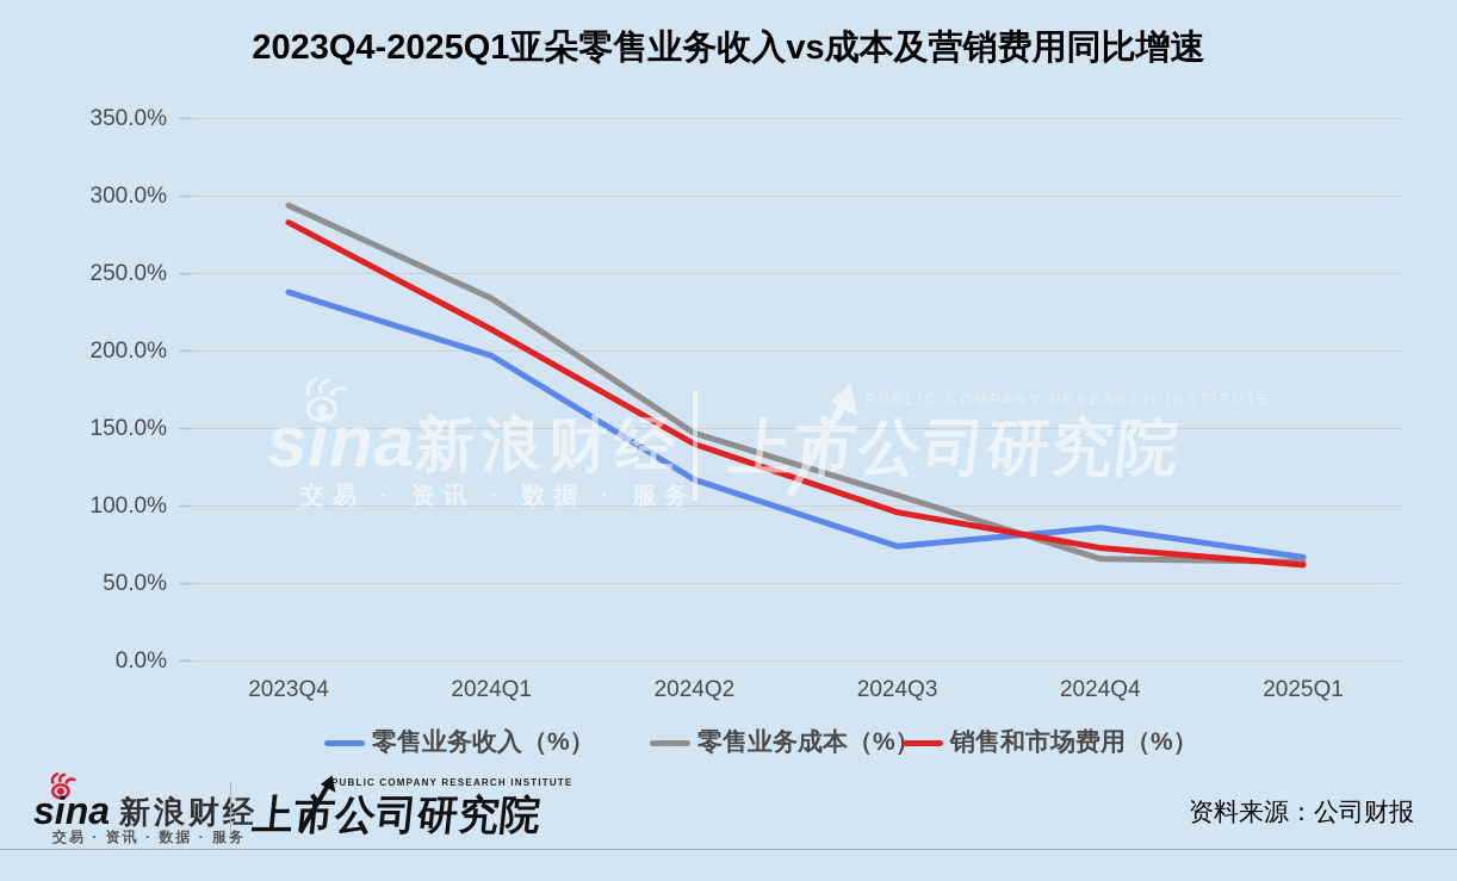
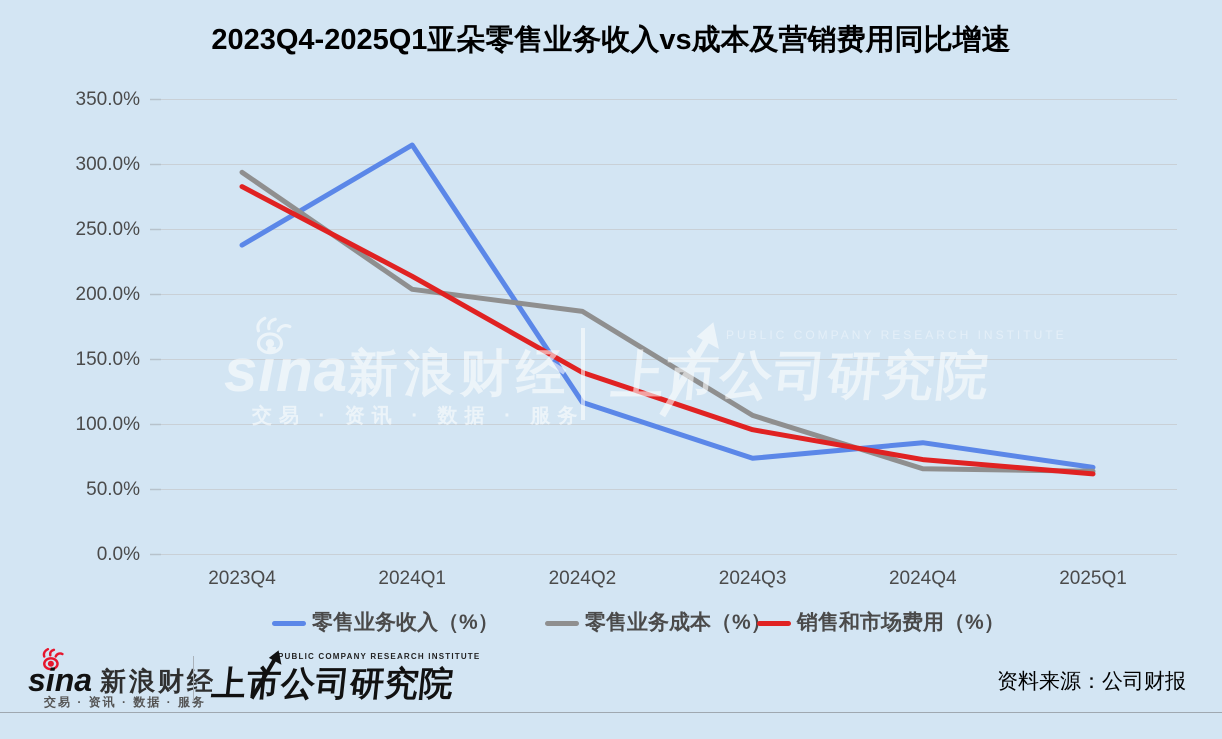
零售业务收入（%）/2024Q1: 197% -> 315%
零售业务成本（%）/2024Q1: 234% -> 204%
零售业务成本（%）/2024Q2: 147% -> 187%
